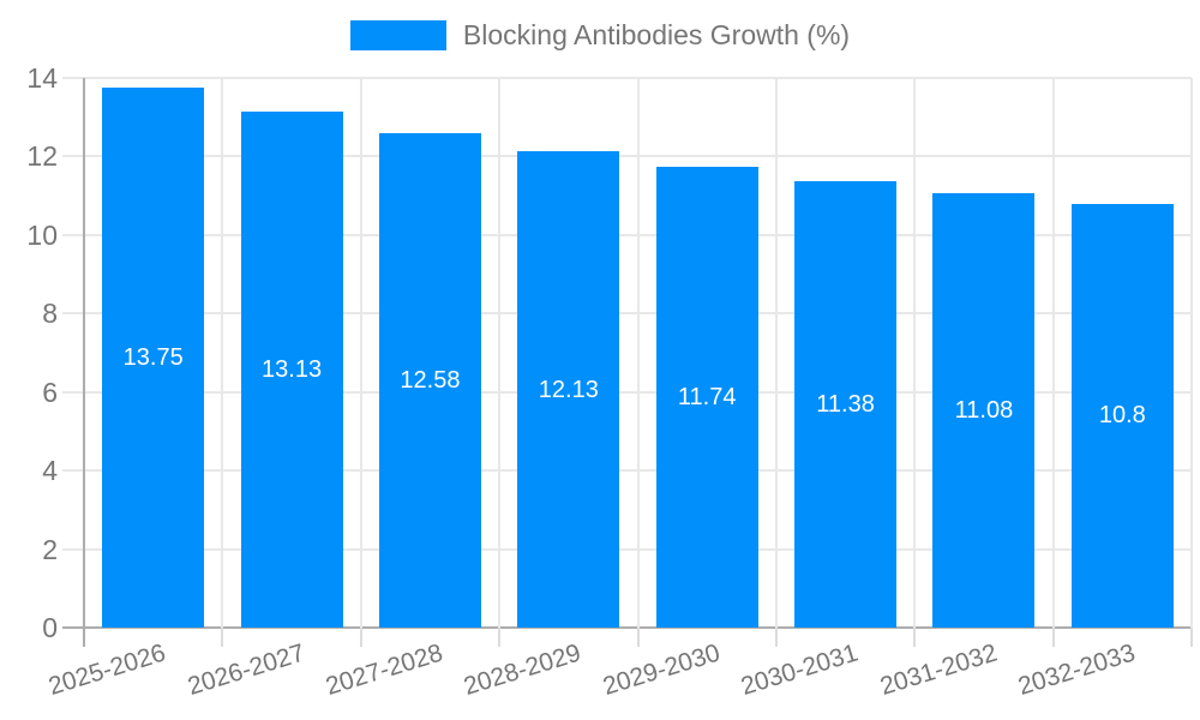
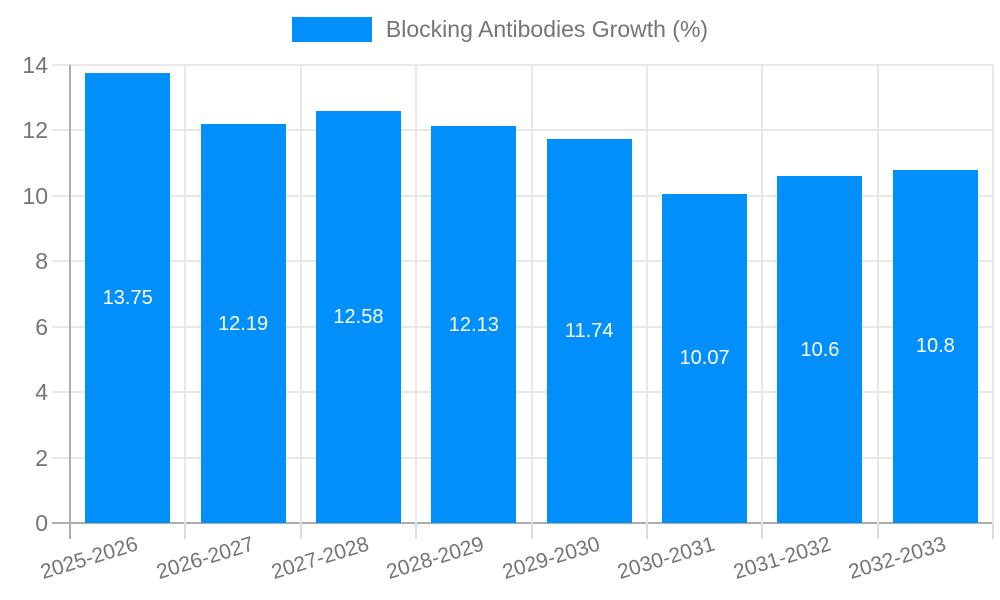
2026-2027: 13.13 -> 12.19
2030-2031: 11.38 -> 10.07
2031-2032: 11.08 -> 10.6
